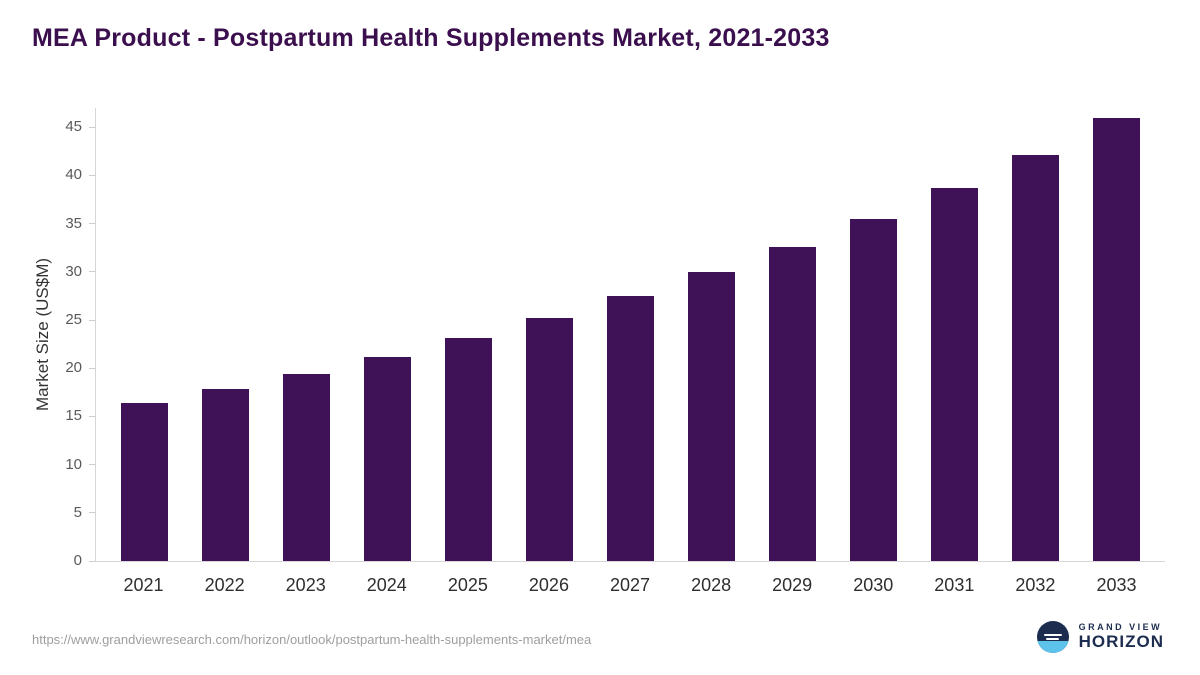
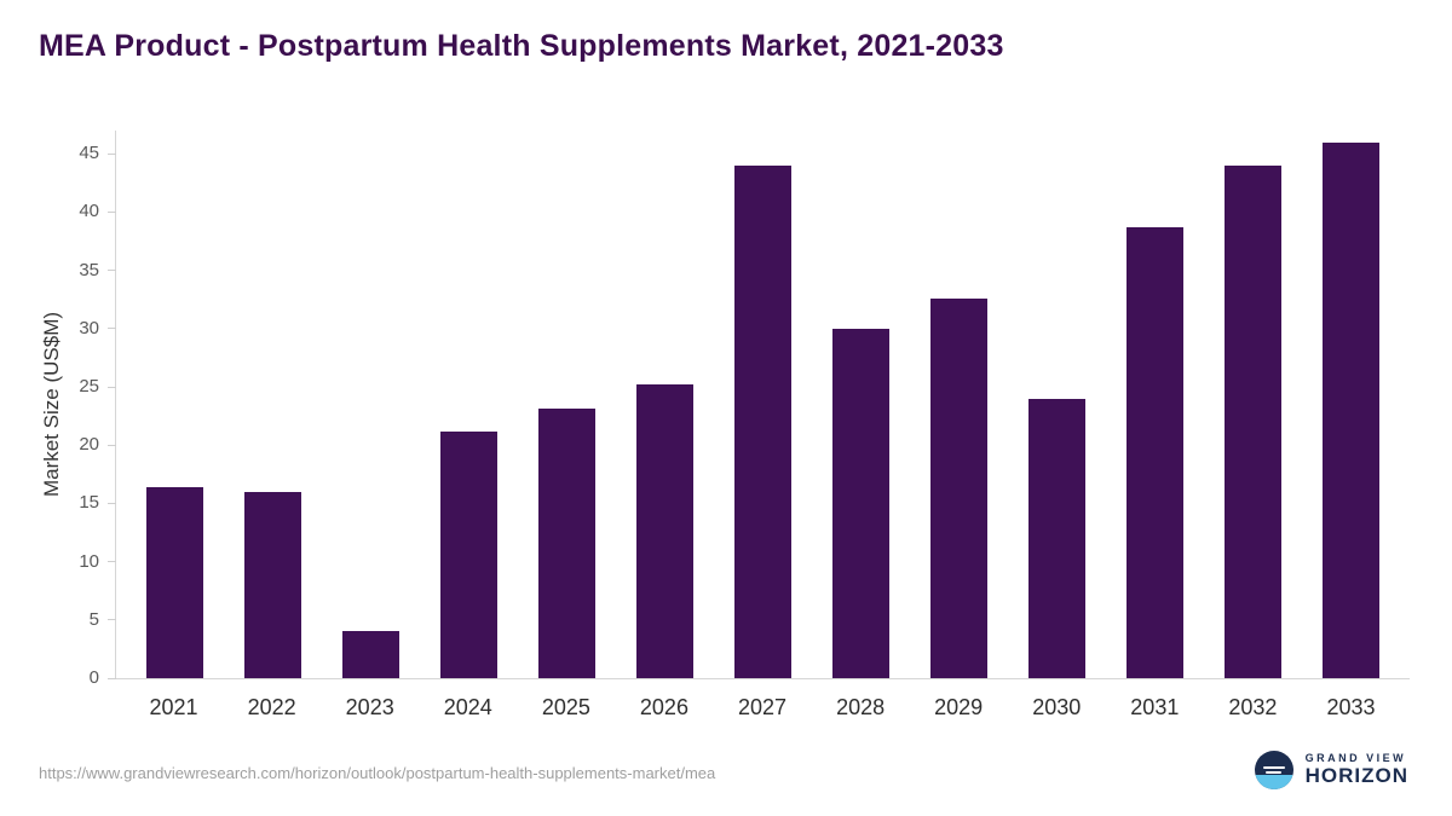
2022: 18 -> 16
2023: 19 -> 4
2027: 28 -> 44
2030: 36 -> 24
2032: 42 -> 44
